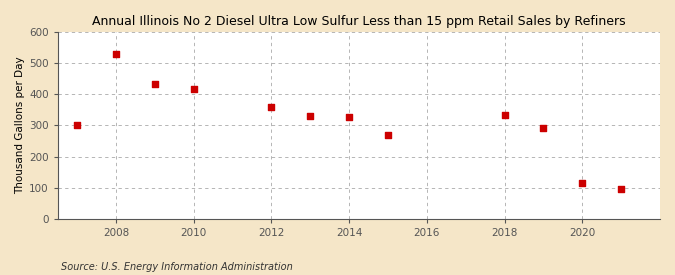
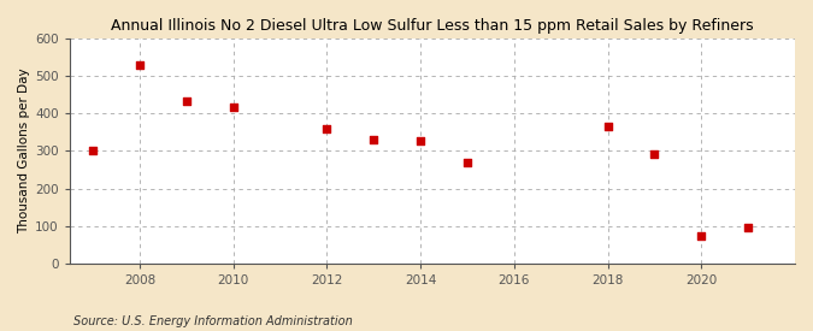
2018: 334 -> 365
2020: 115 -> 75
